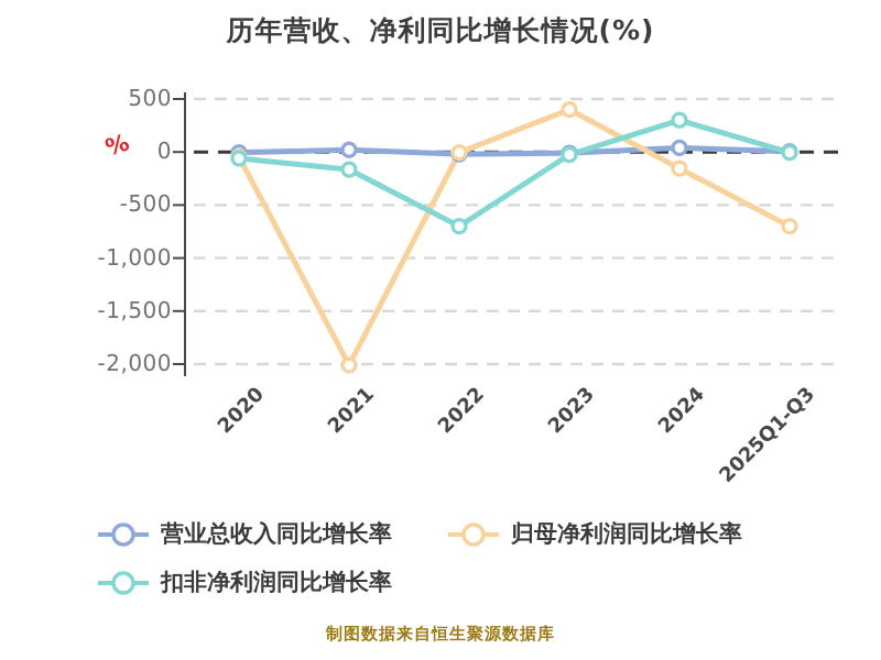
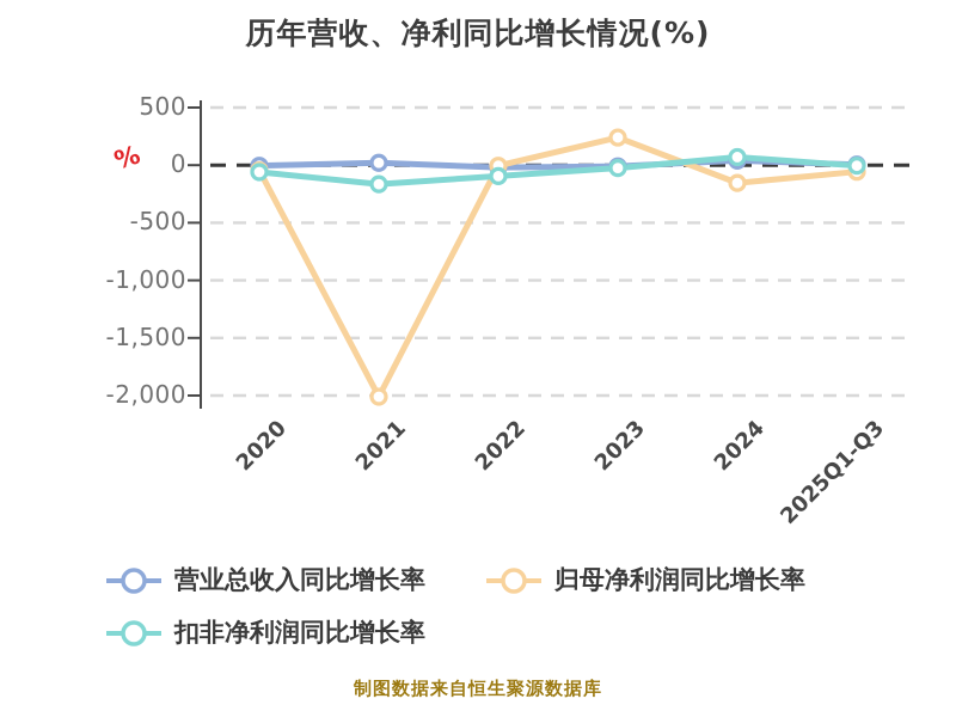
扣非净利润同比增长率/2022: -700 -> -100
归母净利润同比增长率/2023: 400 -> 200
扣非净利润同比增长率/2024: 300 -> 100
归母净利润同比增长率/2025Q1-Q3: -700 -> -100
